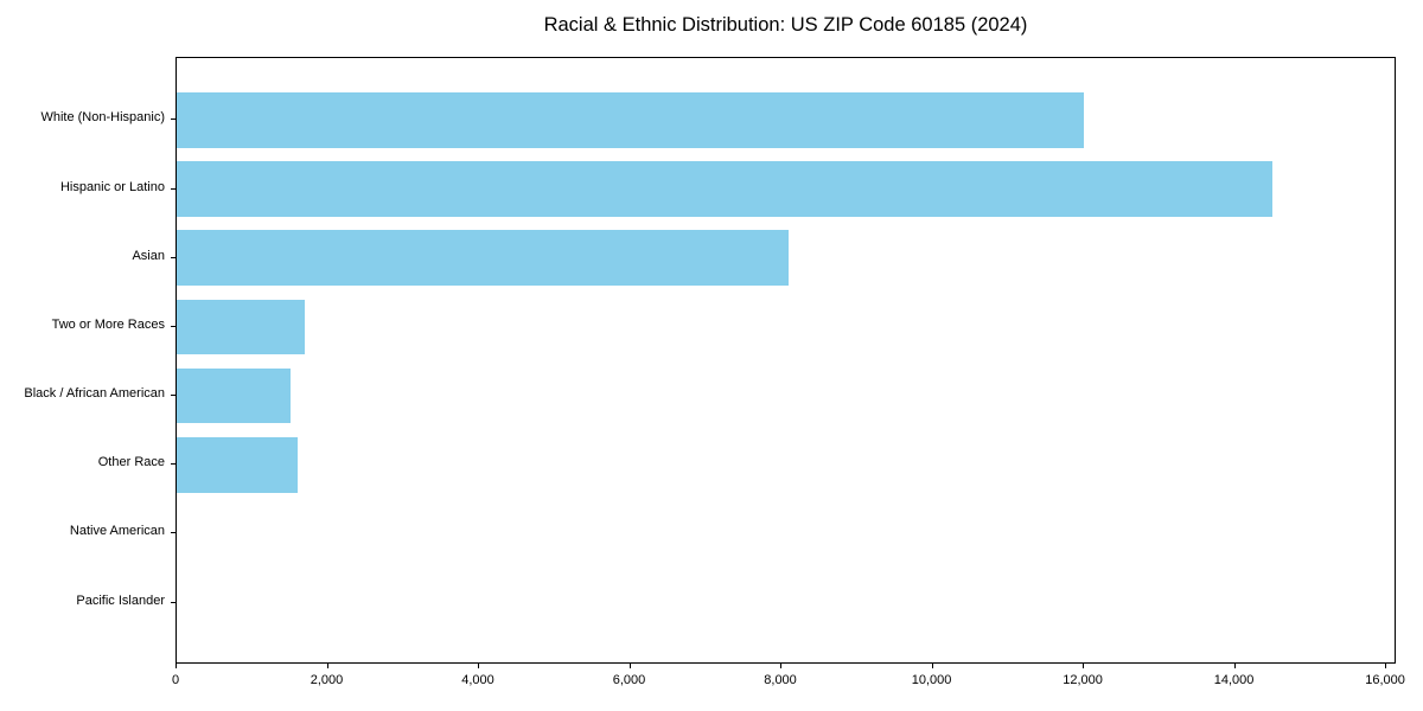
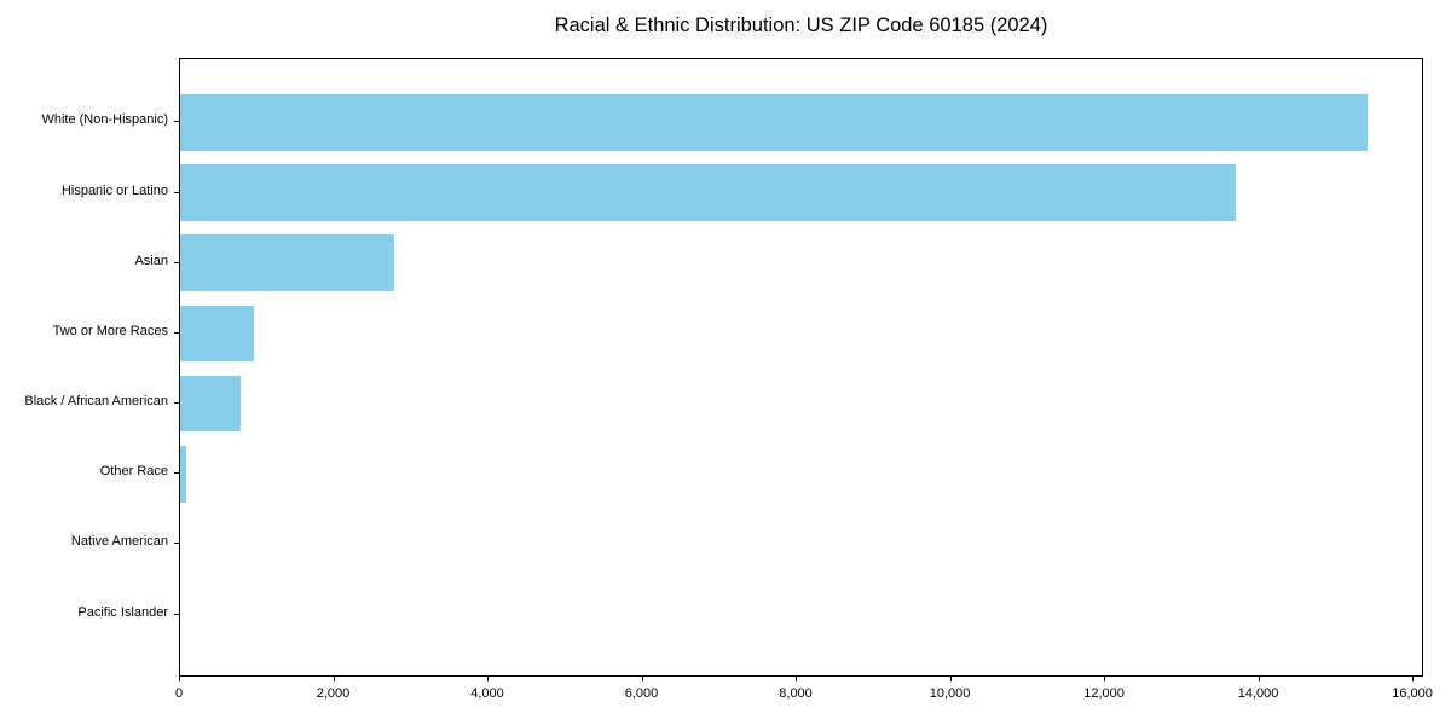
White (Non-Hispanic): 12000 -> 15400
Hispanic or Latino: 14500 -> 13700
Asian: 8100 -> 2800
Two or More Races: 1700 -> 1000
Black / African American: 1500 -> 800
Other Race: 1600 -> 100
